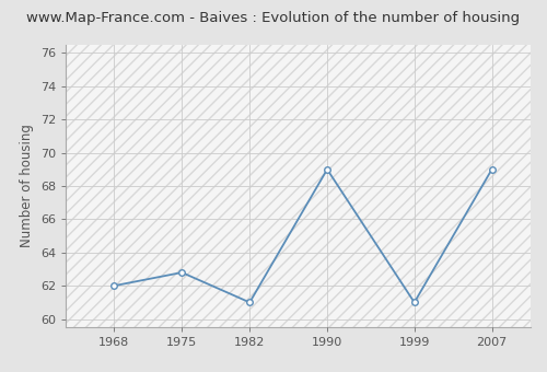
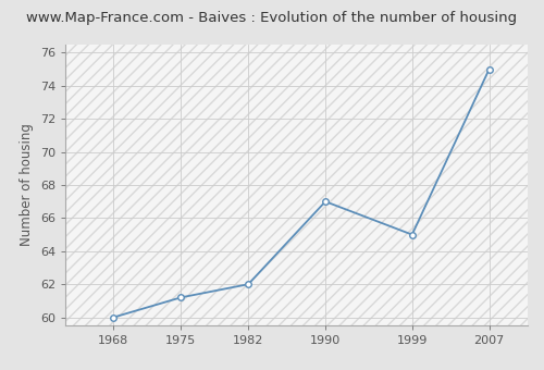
1968: 62.0 -> 60.0
1975: 62.8 -> 61.2
1982: 61.0 -> 62.0
1990: 69.0 -> 67.0
1999: 61.0 -> 65.0
2007: 69.0 -> 75.0
